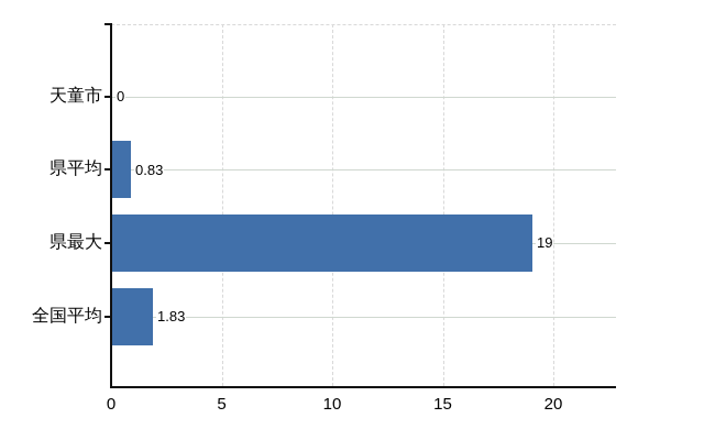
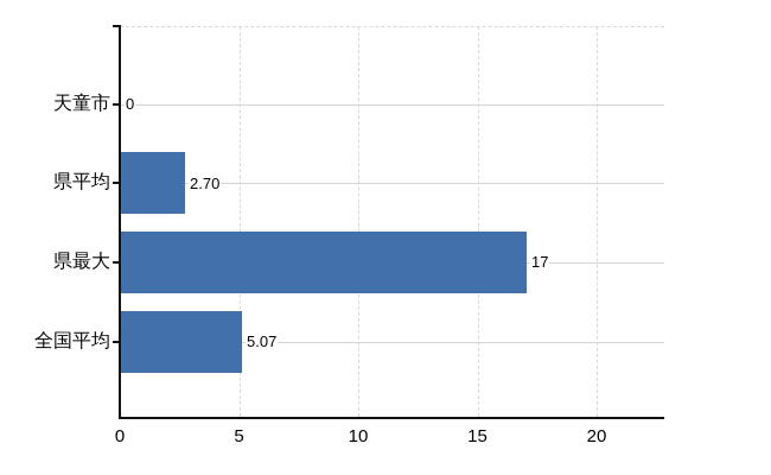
県平均: 0.83 -> 2.70
県最大: 19 -> 17
全国平均: 1.83 -> 5.07
